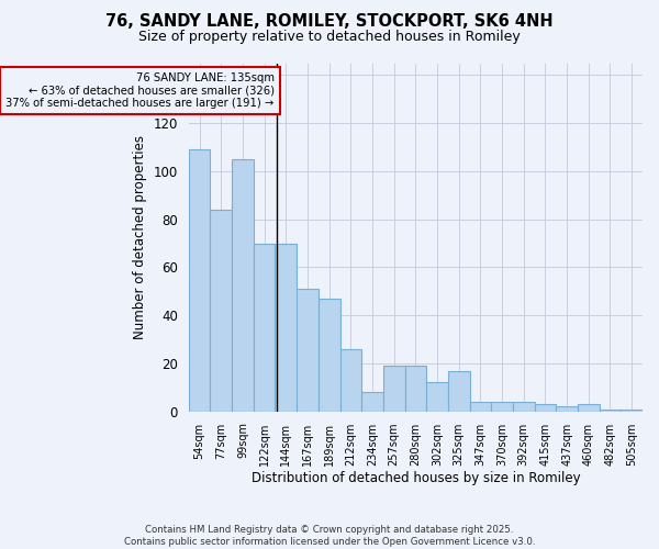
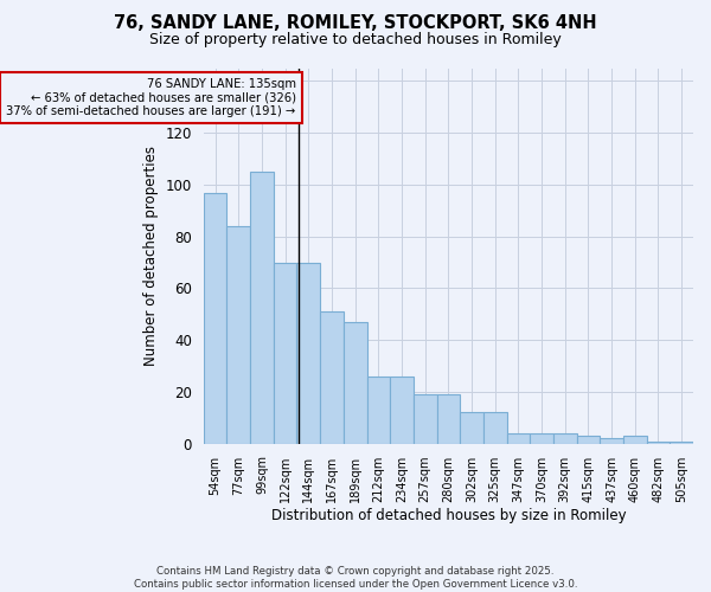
54sqm: 109 -> 97
234sqm: 8 -> 26
325sqm: 17 -> 12
